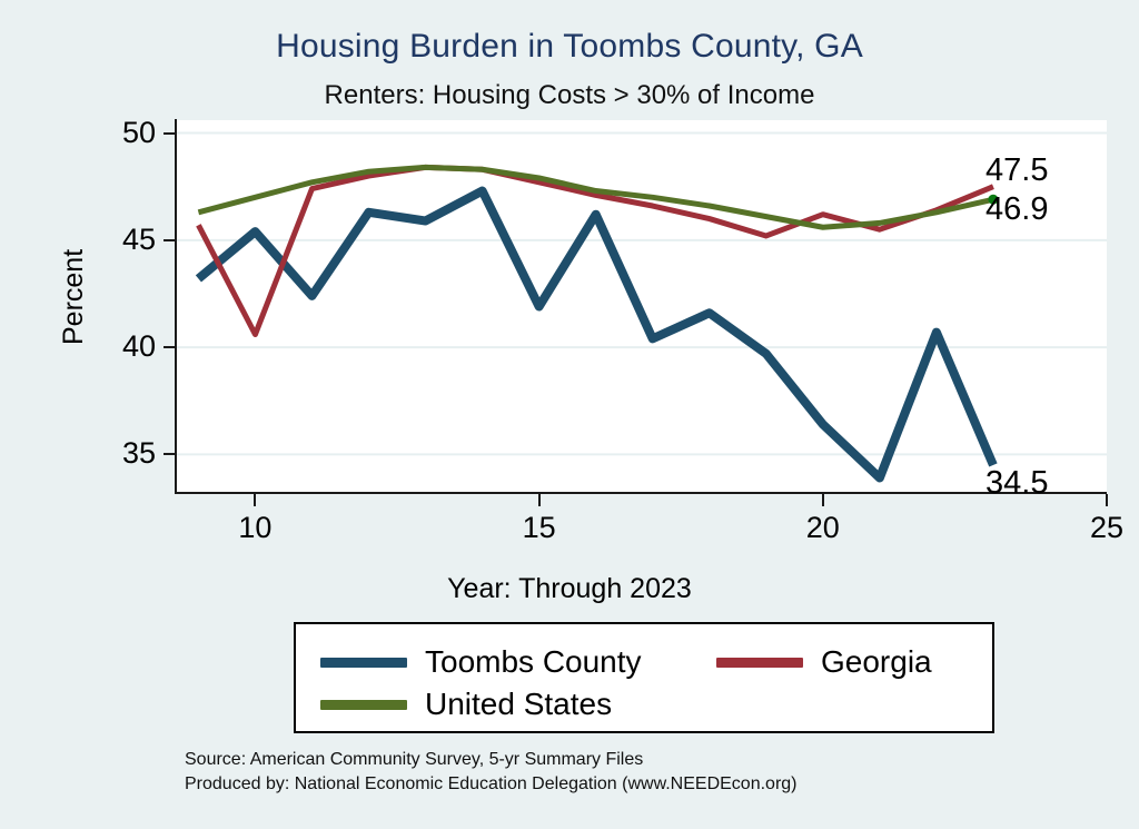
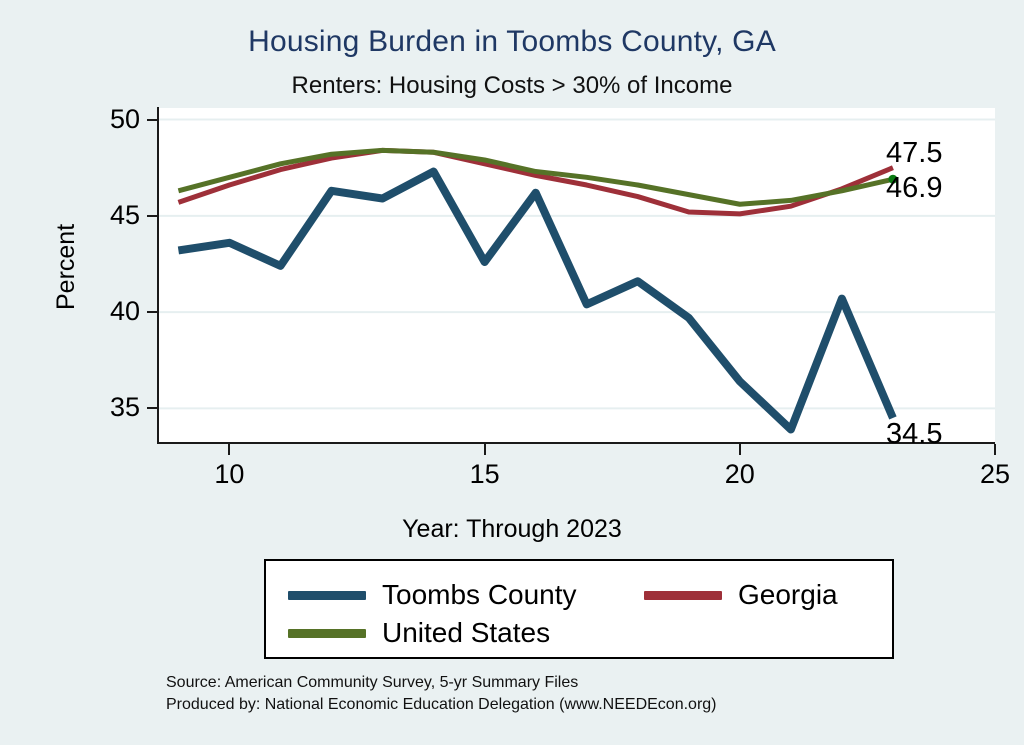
Toombs County/10: 45.4 -> 43.6
Georgia/10: 40.6 -> 46.6
Toombs County/15: 41.9 -> 42.6
Georgia/20: 46.2 -> 45.1
